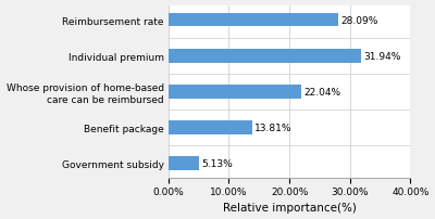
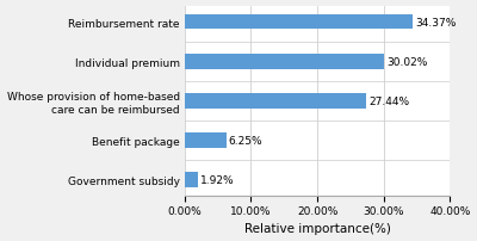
Reimbursement rate: 28.09% -> 34.37%
Individual premium: 31.94% -> 30.02%
Whose provision of home-based care can be reimbursed: 22.04% -> 27.44%
Benefit package: 13.81% -> 6.25%
Government subsidy: 5.13% -> 1.92%
